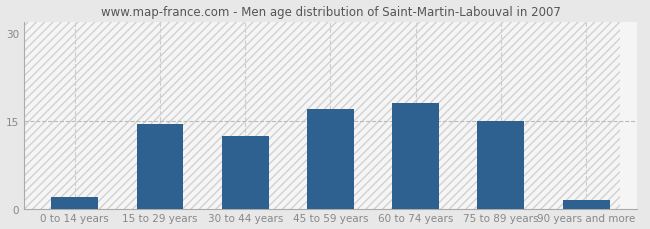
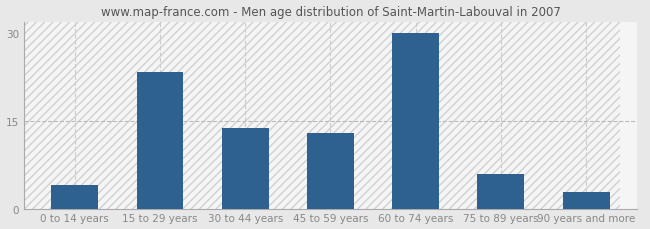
0 to 14 years: 2.0 -> 4.0
15 to 29 years: 14.5 -> 23.4
30 to 44 years: 12.5 -> 13.8
45 to 59 years: 17.0 -> 13.0
60 to 74 years: 18.0 -> 30.0
75 to 89 years: 15.0 -> 6.0
90 years and more: 1.5 -> 2.8
